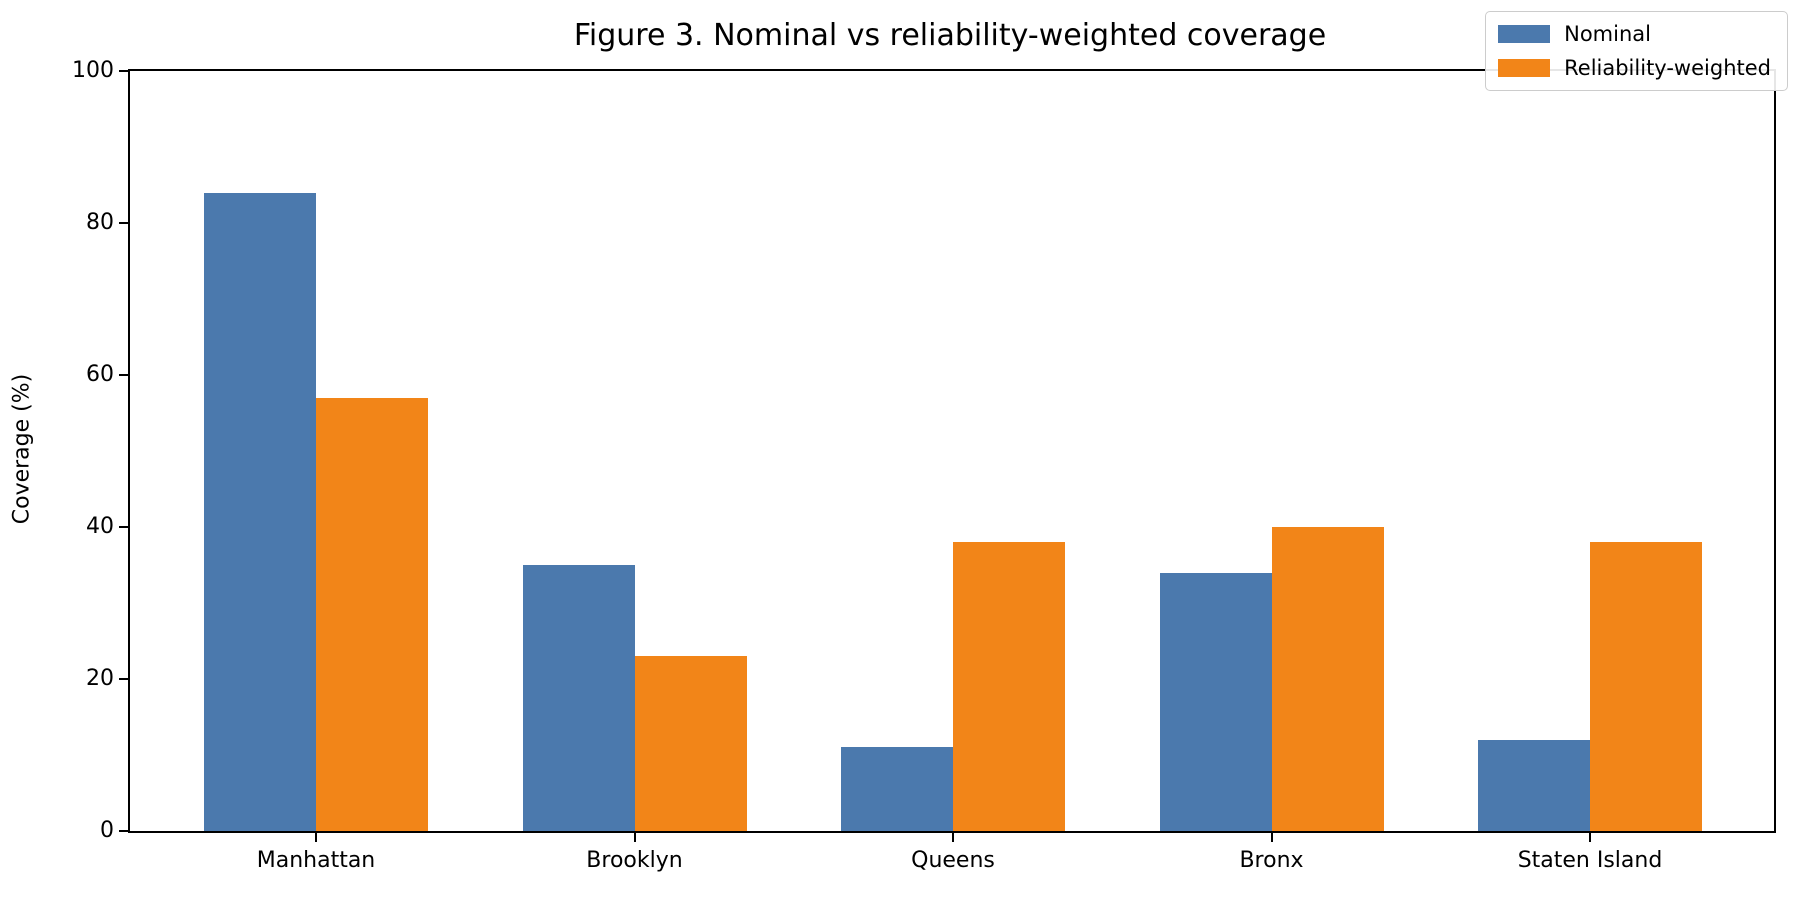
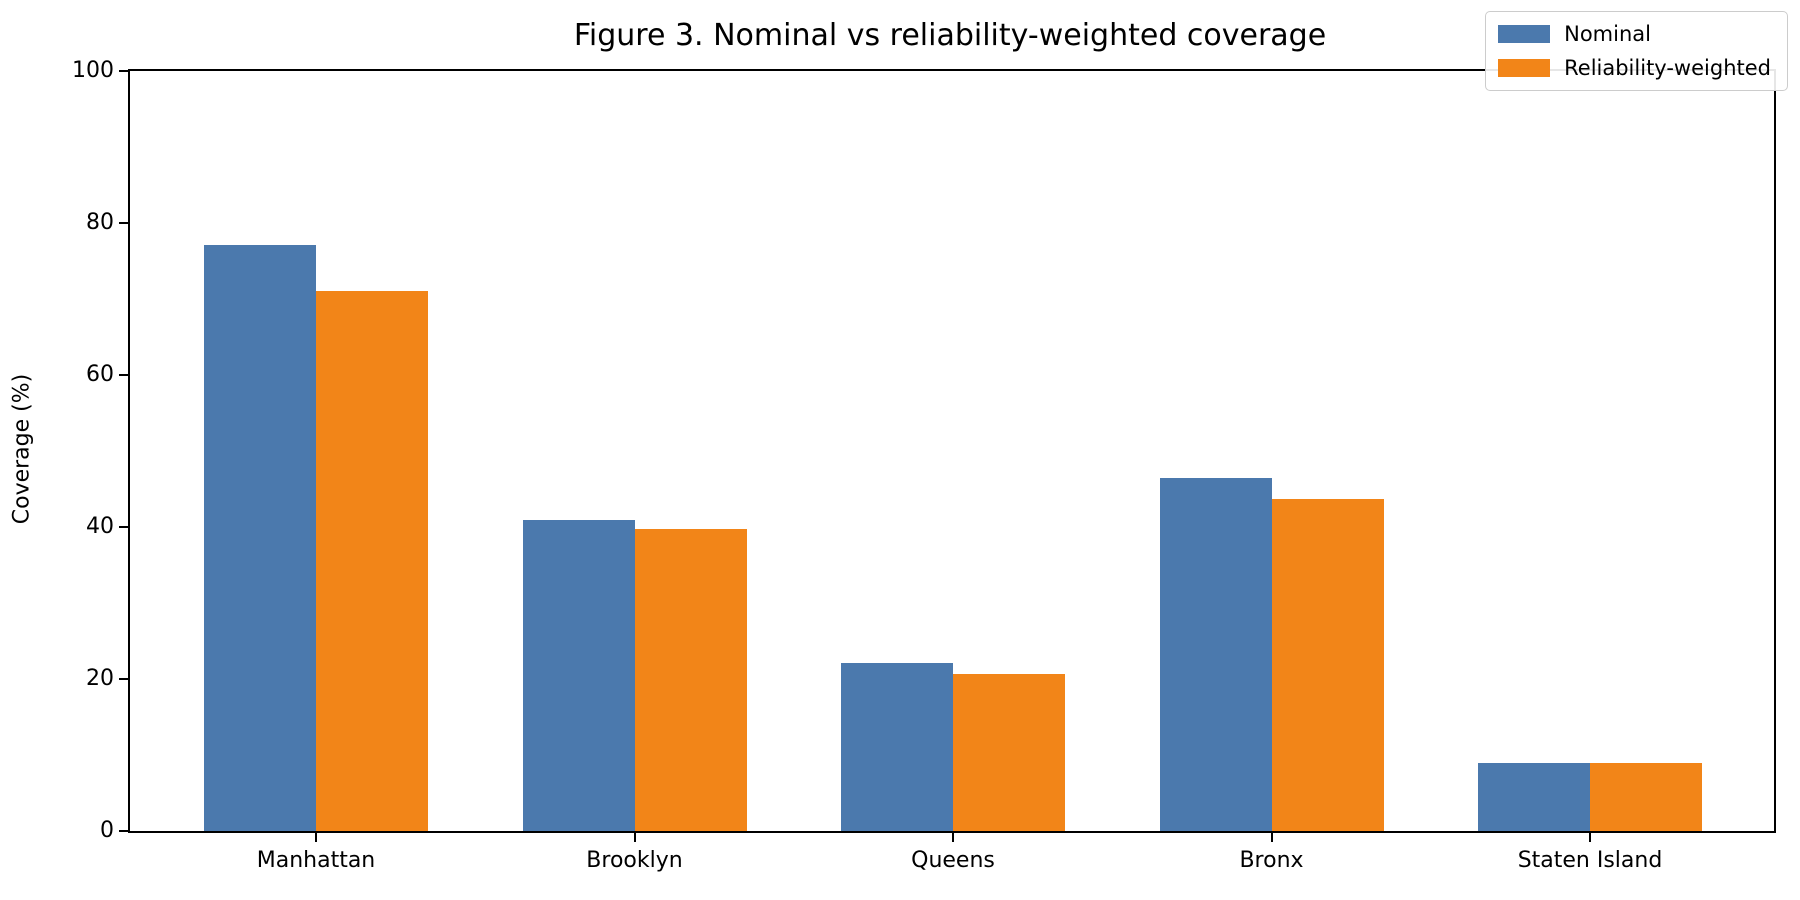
Nominal/Manhattan: 84 -> 77
Reliability-weighted/Manhattan: 57 -> 71
Nominal/Brooklyn: 35 -> 41
Reliability-weighted/Brooklyn: 23 -> 40
Nominal/Queens: 11 -> 22
Reliability-weighted/Queens: 38 -> 21
Nominal/Bronx: 34 -> 46
Reliability-weighted/Bronx: 40 -> 44
Nominal/Staten Island: 12 -> 9
Reliability-weighted/Staten Island: 38 -> 9
